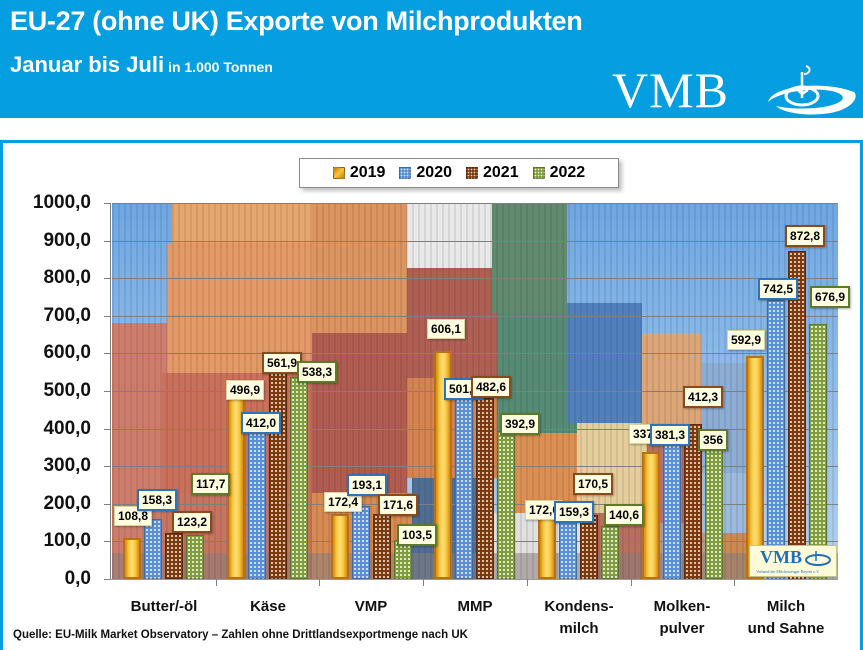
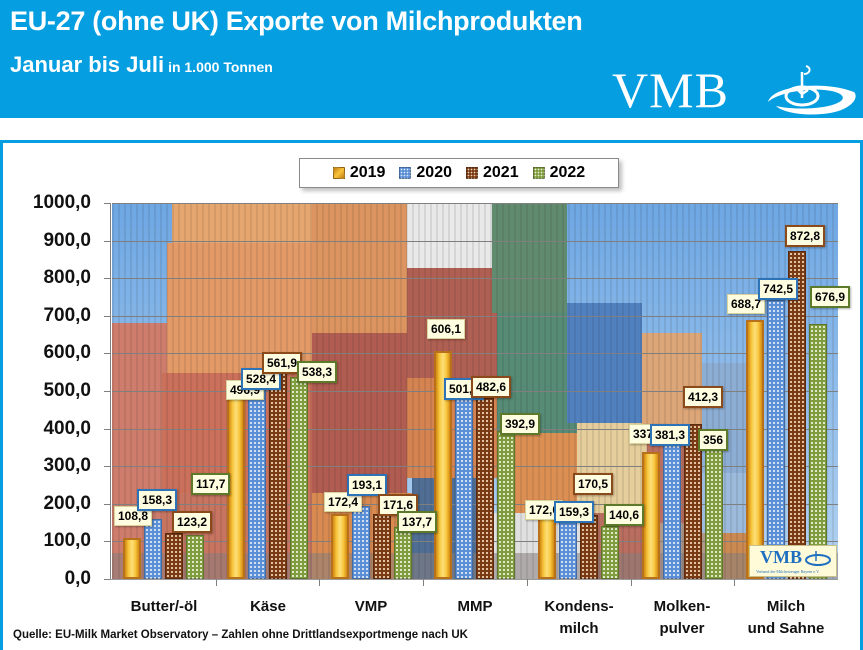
2020/Käse: 412,0 -> 528,4
2022/VMP: 103,5 -> 137,7
2019/Milch und Sahne: 592,9 -> 688,7
